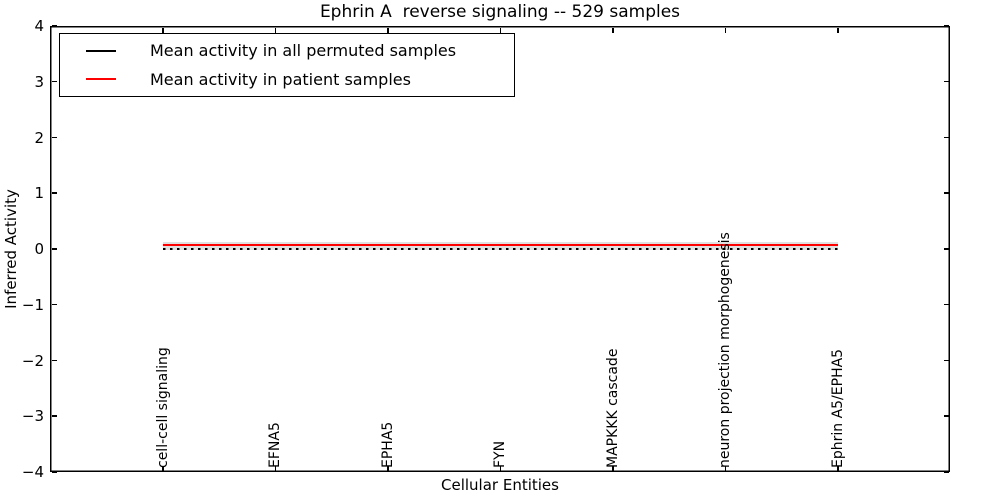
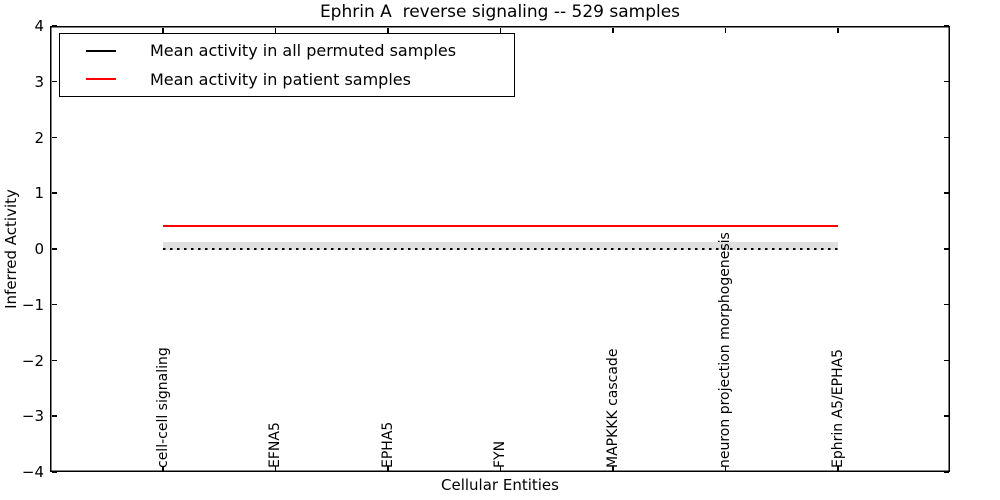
Mean activity in patient samples/cell-cell signaling: 0.1 -> 0.4
Mean activity in patient samples/FYN: 0.1 -> 2.0
